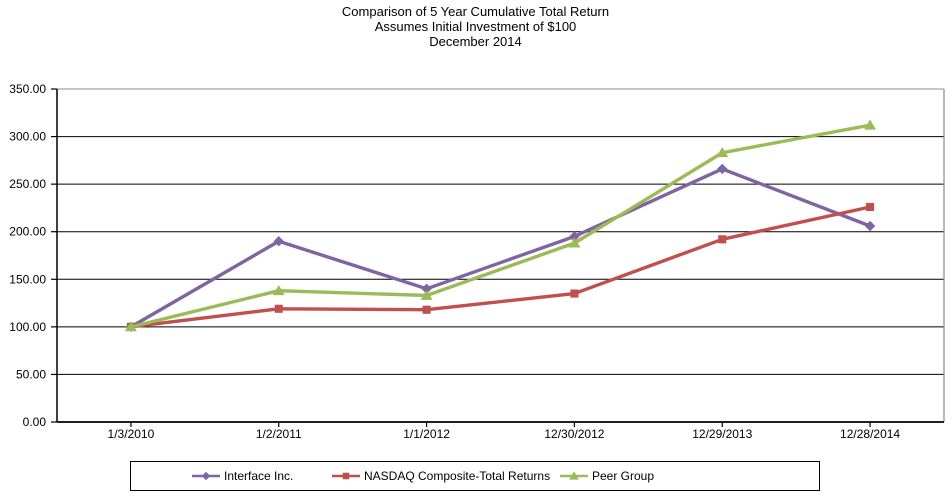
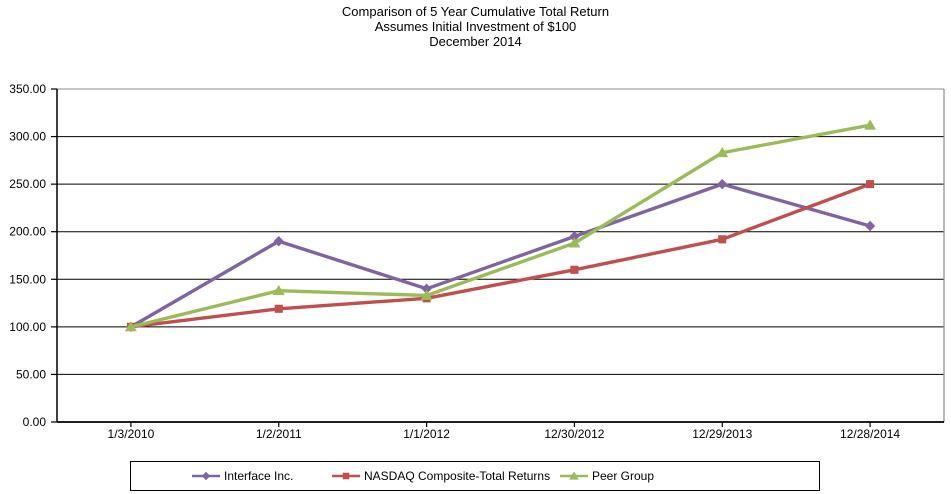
NASDAQ Composite-Total Returns/1/1/2012: 120 -> 130
NASDAQ Composite-Total Returns/12/30/2012: 140 -> 160
Interface Inc./12/29/2013: 270 -> 250
NASDAQ Composite-Total Returns/12/28/2014: 230 -> 250
